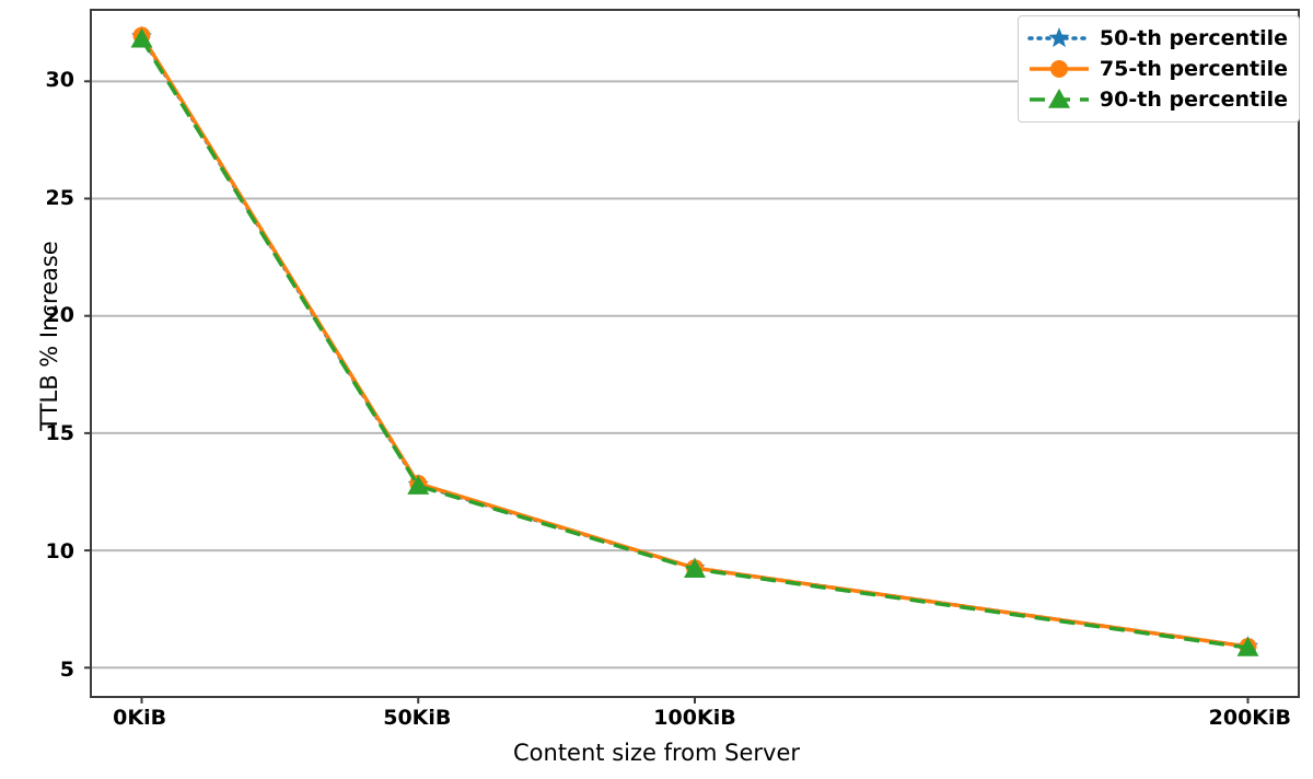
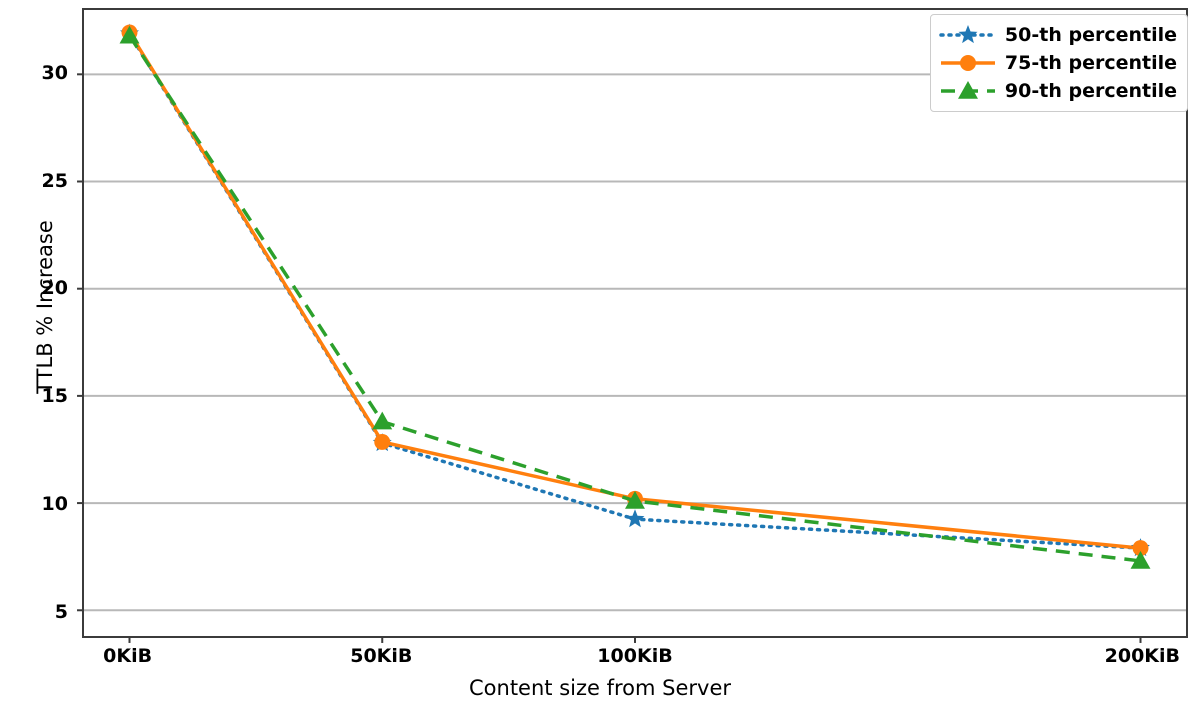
90-th percentile/50KiB: 12.8 -> 13.8
75-th percentile/100KiB: 9.2 -> 10.2
90-th percentile/100KiB: 9.2 -> 10.1
50-th percentile/200KiB: 5.9 -> 7.9
75-th percentile/200KiB: 5.9 -> 7.9
90-th percentile/200KiB: 5.8 -> 7.3
